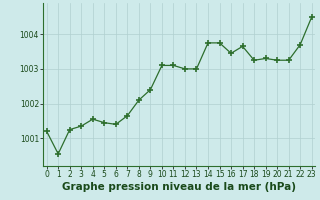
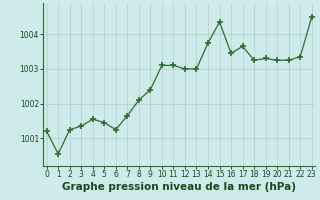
6: 1001.40 -> 1001.25
15: 1003.75 -> 1004.35
22: 1003.70 -> 1003.35
